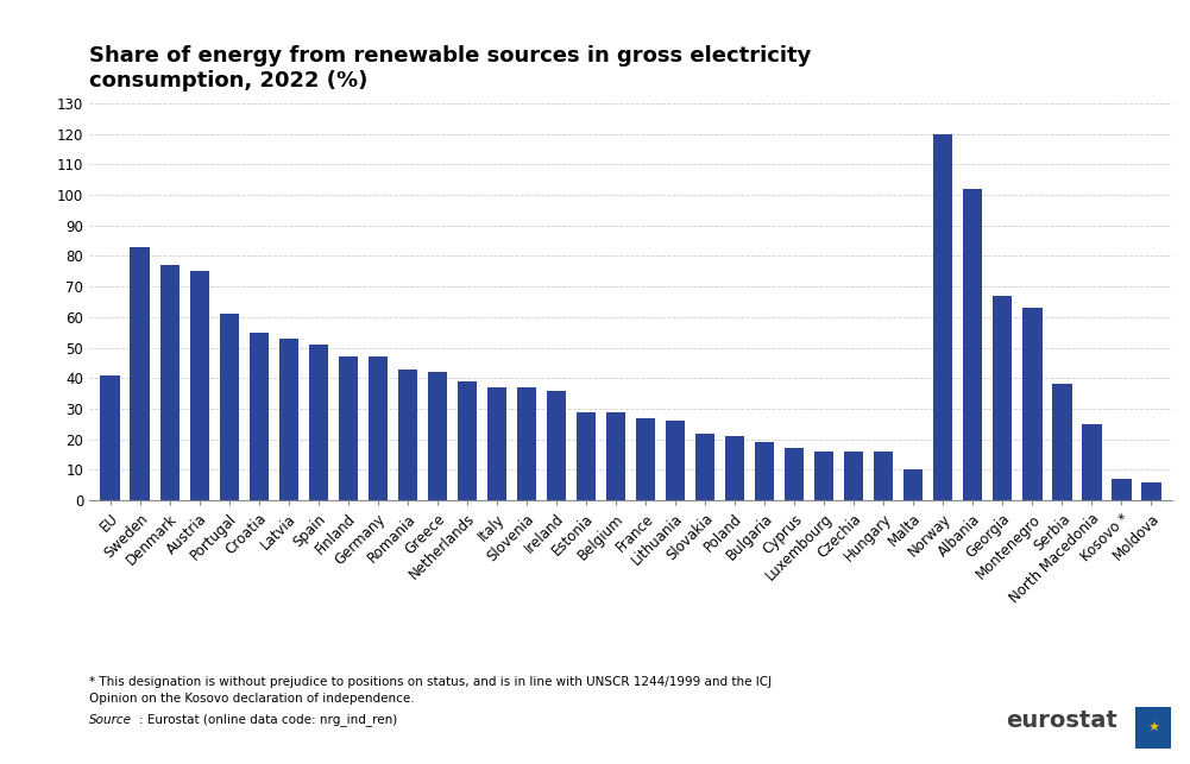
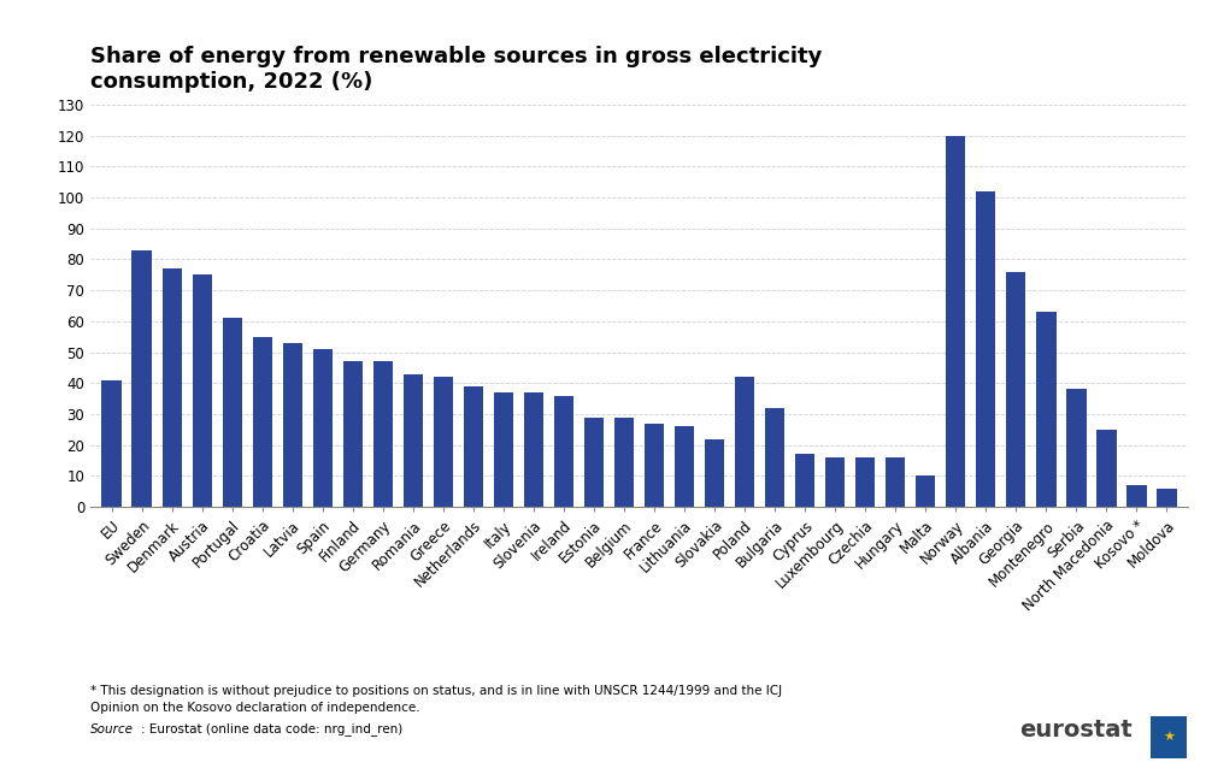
Poland: 21 -> 42
Bulgaria: 19 -> 32
Georgia: 67 -> 76
